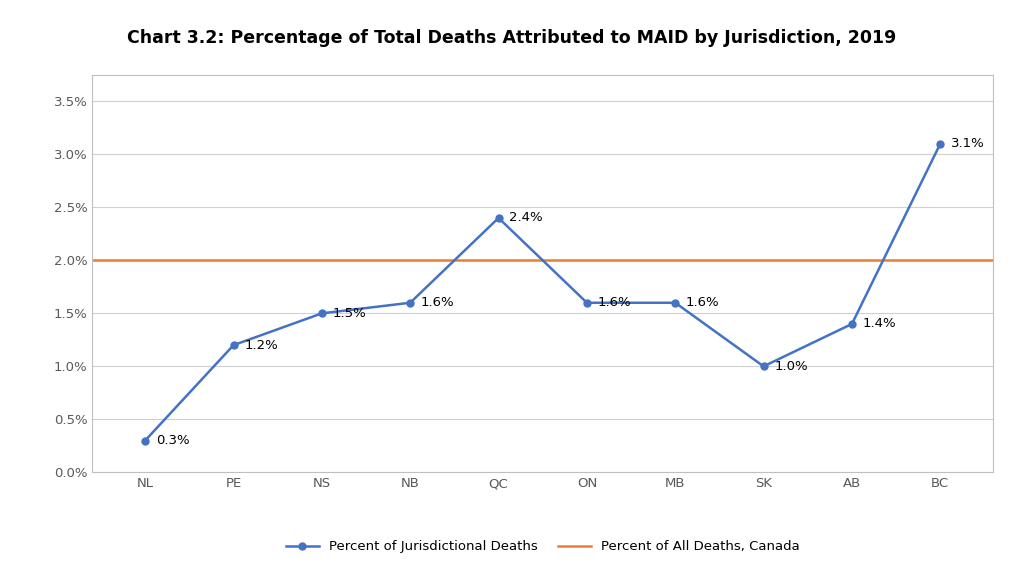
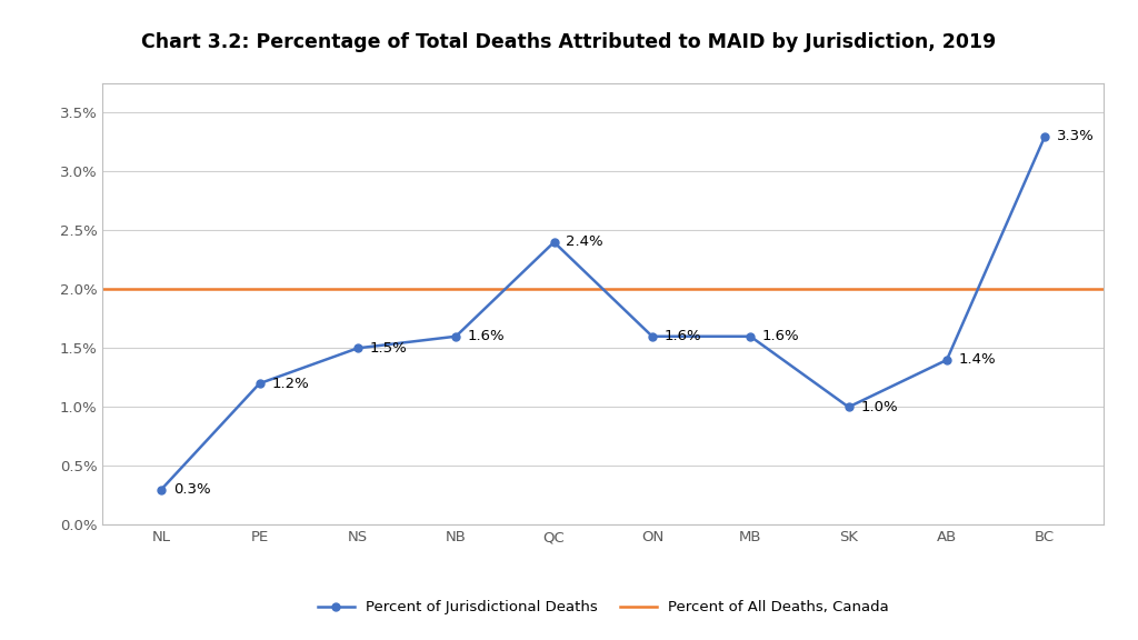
BC: 3.1% -> 3.3%
